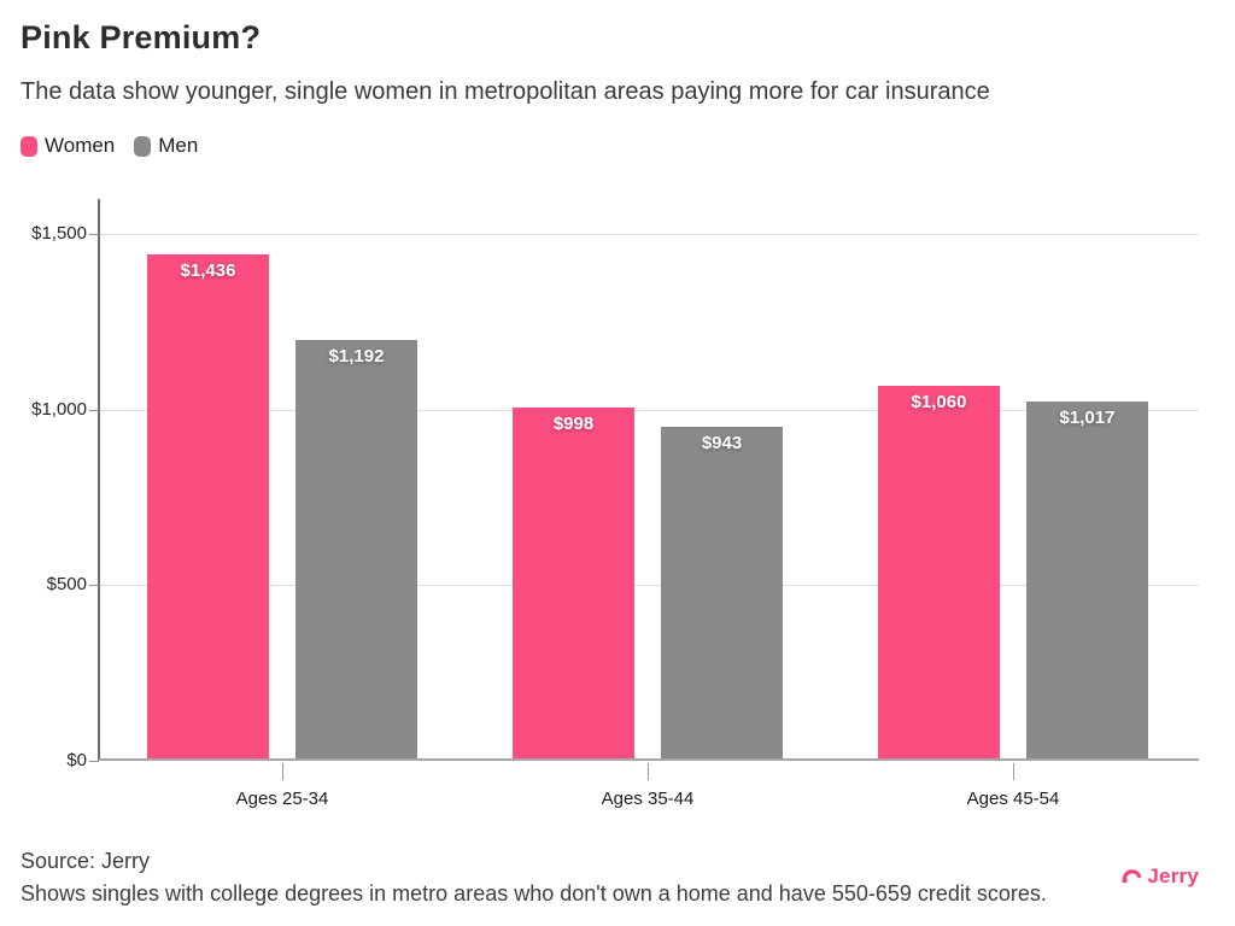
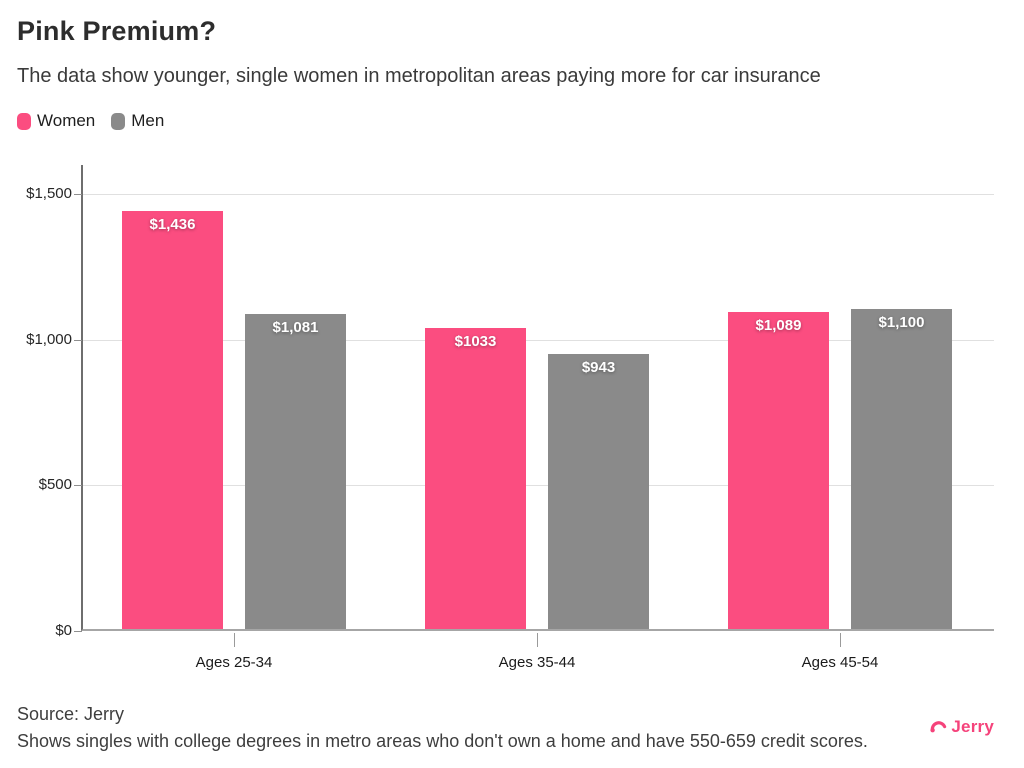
Men/Ages 25-34: $1,192 -> $1,081
Women/Ages 35-44: $998 -> $1033
Women/Ages 45-54: $1,060 -> $1,089
Men/Ages 45-54: $1,017 -> $1,100
